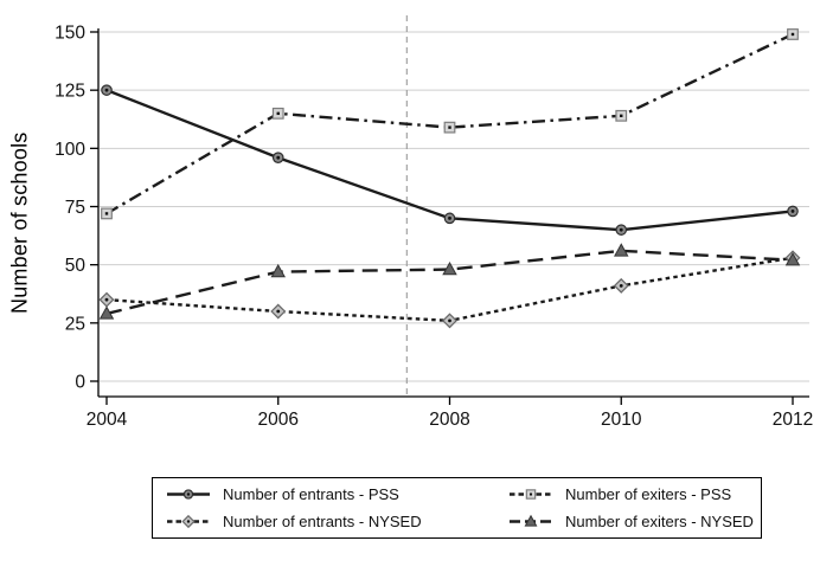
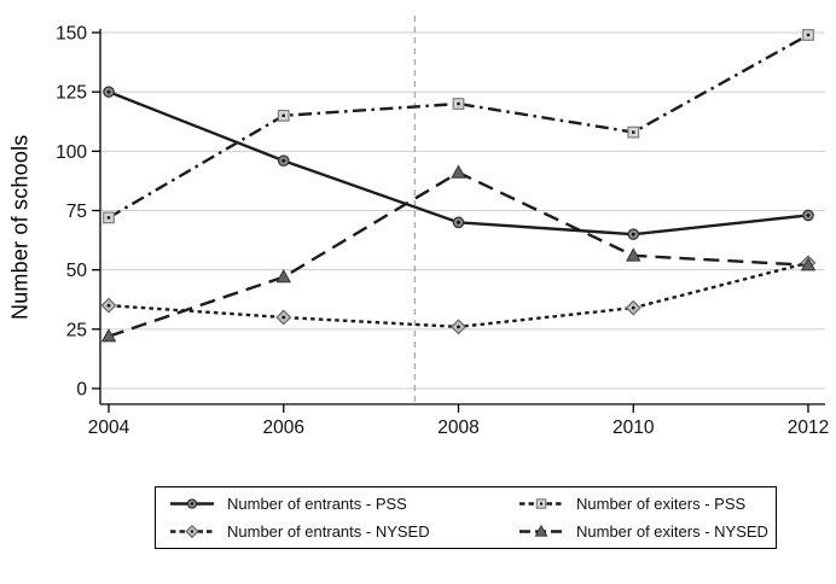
Number of exiters - NYSED/2004: 29 -> 22
Number of exiters - PSS/2008: 109 -> 120
Number of exiters - NYSED/2008: 48 -> 91
Number of exiters - PSS/2010: 114 -> 108
Number of entrants - NYSED/2010: 41 -> 34
